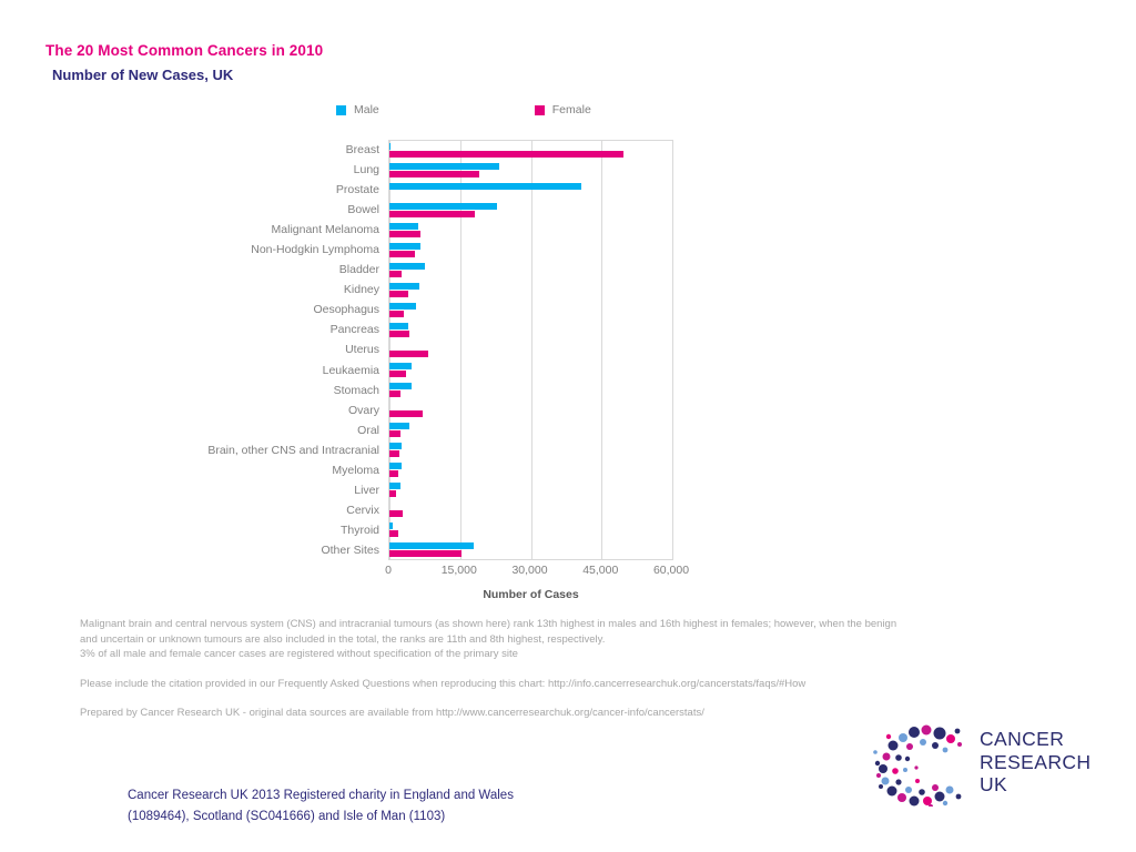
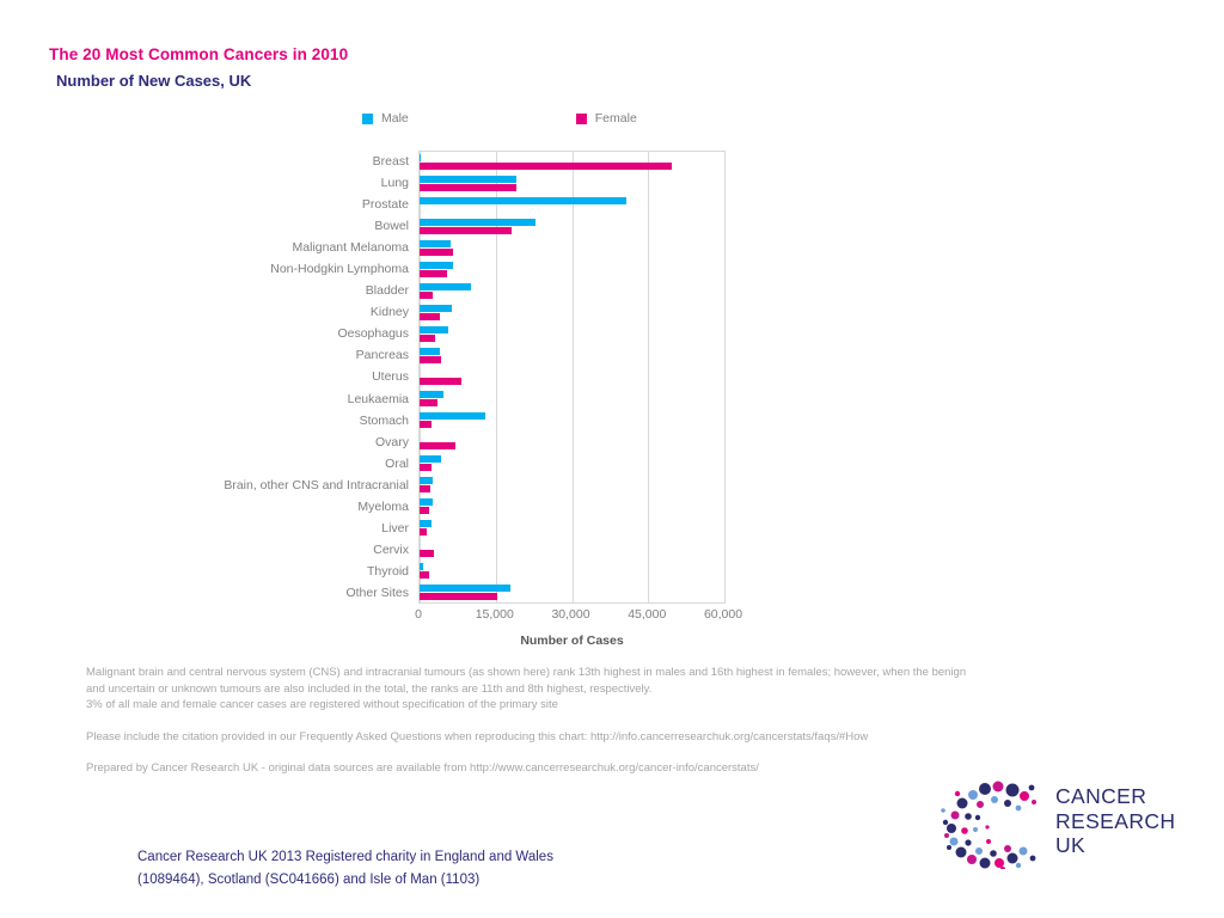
Male/Lung: 23000 -> 19000
Male/Bladder: 8000 -> 10000
Male/Stomach: 5000 -> 13000
